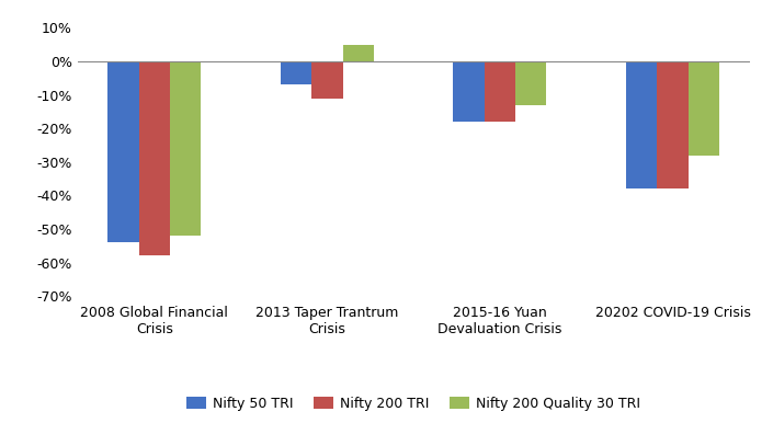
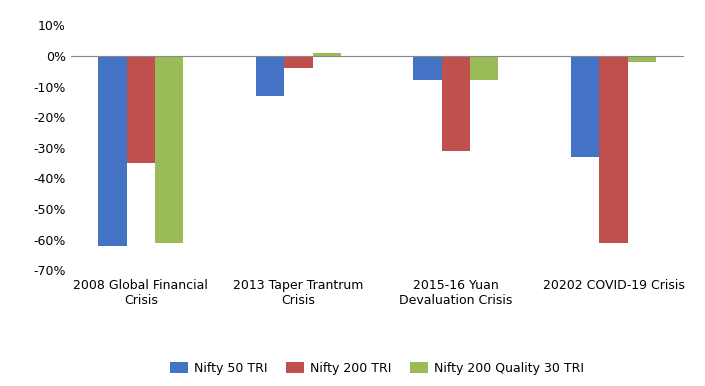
Nifty 50 TRI/2008 Global Financial Crisis: -54% -> -62%
Nifty 200 TRI/2008 Global Financial Crisis: -58% -> -35%
Nifty 200 Quality 30 TRI/2008 Global Financial Crisis: -52% -> -61%
Nifty 50 TRI/2013 Taper Trantrum Crisis: -7% -> -13%
Nifty 200 TRI/2013 Taper Trantrum Crisis: -11% -> -4%
Nifty 200 Quality 30 TRI/2013 Taper Trantrum Crisis: 5% -> 1%
Nifty 50 TRI/2015-16 Yuan Devaluation Crisis: -18% -> -8%
Nifty 200 TRI/2015-16 Yuan Devaluation Crisis: -18% -> -31%
Nifty 200 Quality 30 TRI/2015-16 Yuan Devaluation Crisis: -13% -> -8%
Nifty 50 TRI/20202 COVID-19 Crisis: -38% -> -33%
Nifty 200 TRI/20202 COVID-19 Crisis: -38% -> -61%
Nifty 200 Quality 30 TRI/20202 COVID-19 Crisis: -28% -> -2%
